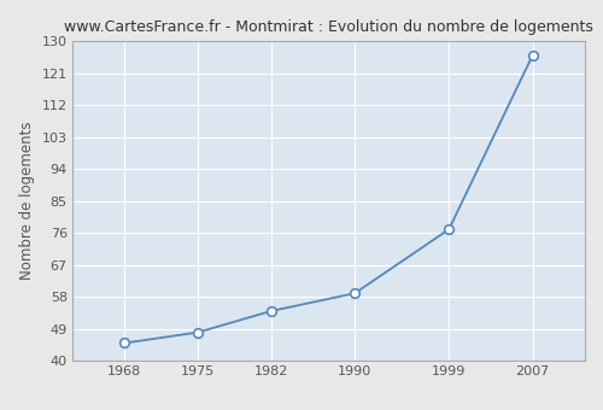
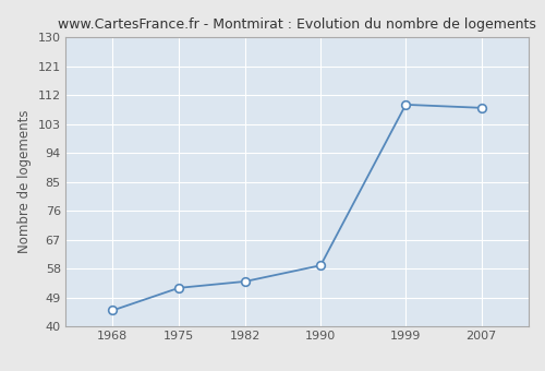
1975: 48 -> 52
1999: 77 -> 109
2007: 126 -> 108
